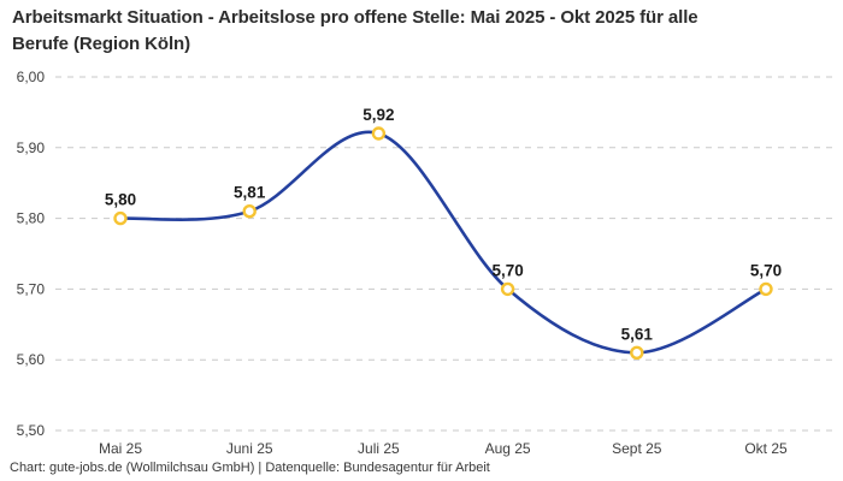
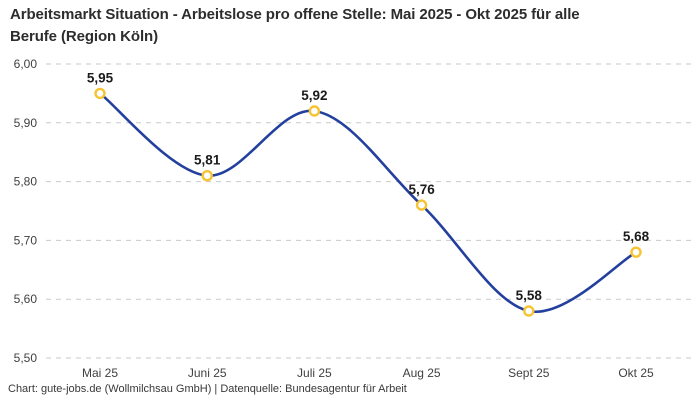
Mai 25: 5,80 -> 5,95
Aug 25: 5,70 -> 5,76
Sept 25: 5,61 -> 5,58
Okt 25: 5,70 -> 5,68
